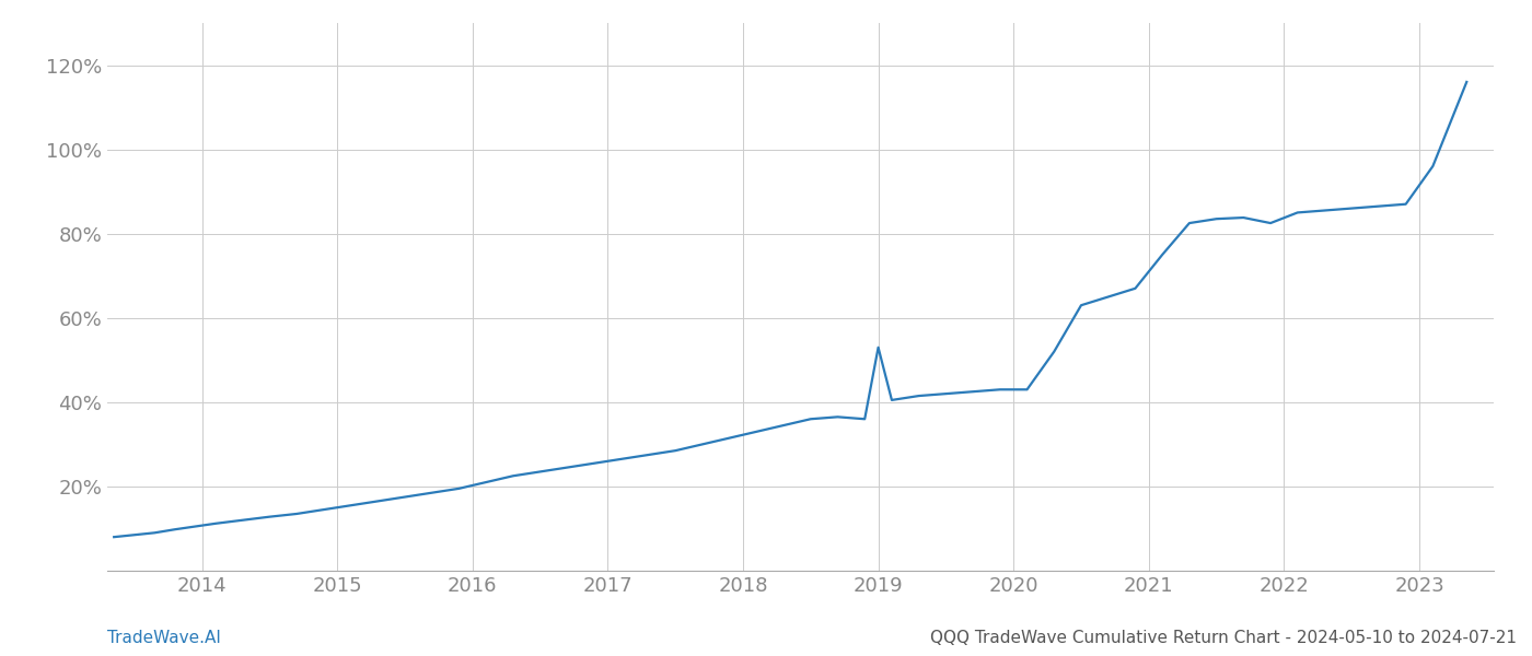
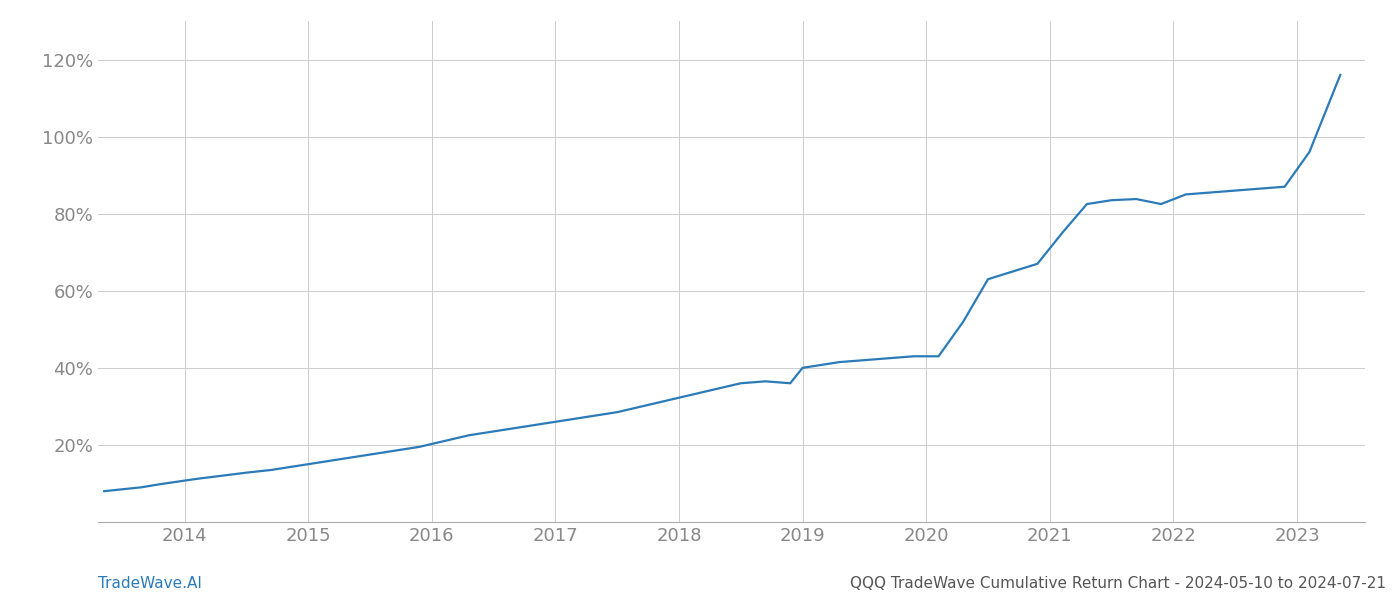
2019: 53.0% -> 40.0%
